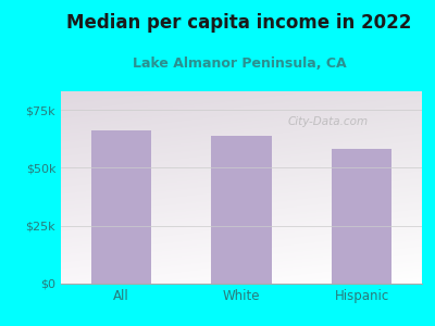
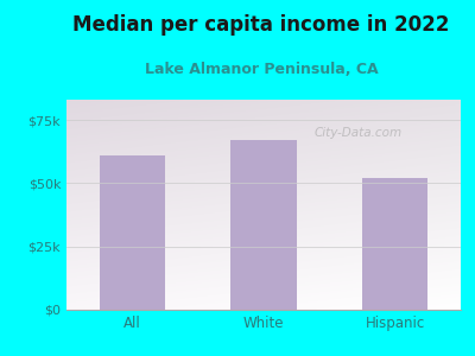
All: $66k -> $61k
White: $64k -> $67k
Hispanic: $58k -> $52k
